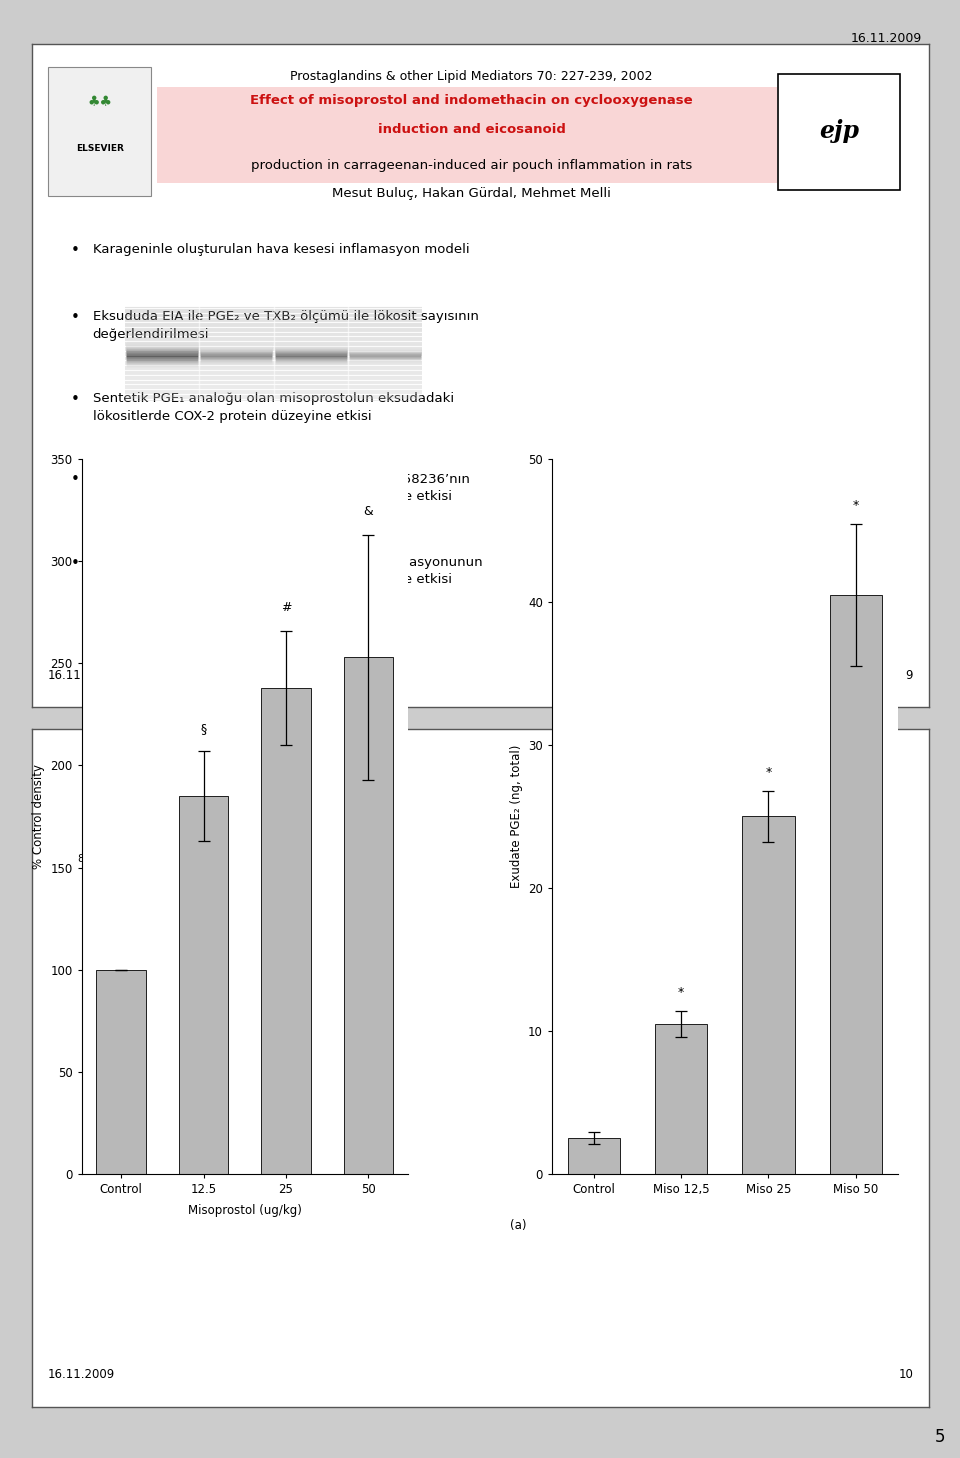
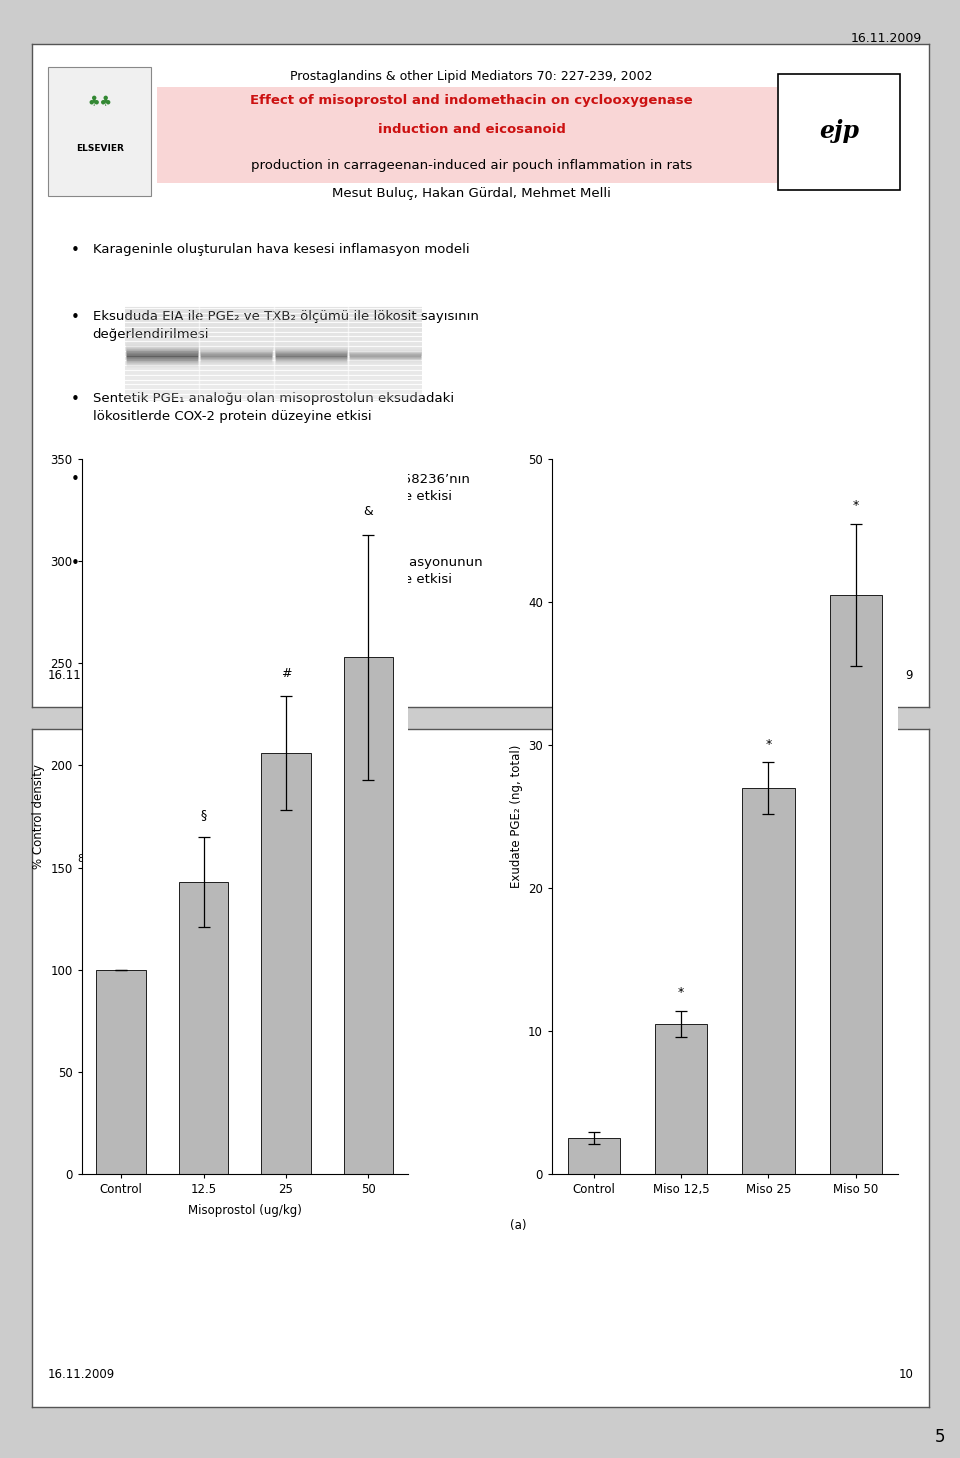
12.5: 185 -> 143
25: 238 -> 206
Miso 25: 25.0 -> 27.0
